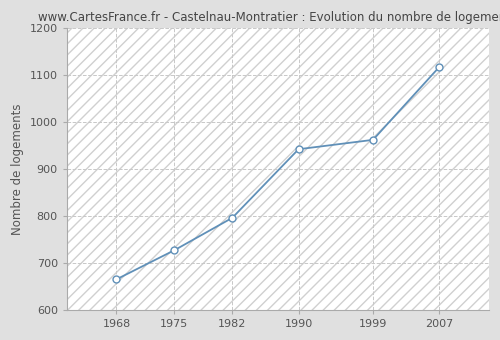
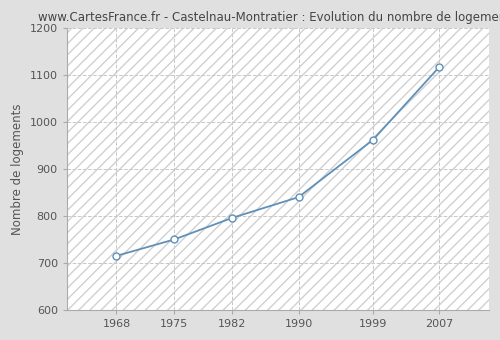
1968: 665 -> 715
1975: 727 -> 750
1990: 942 -> 840
